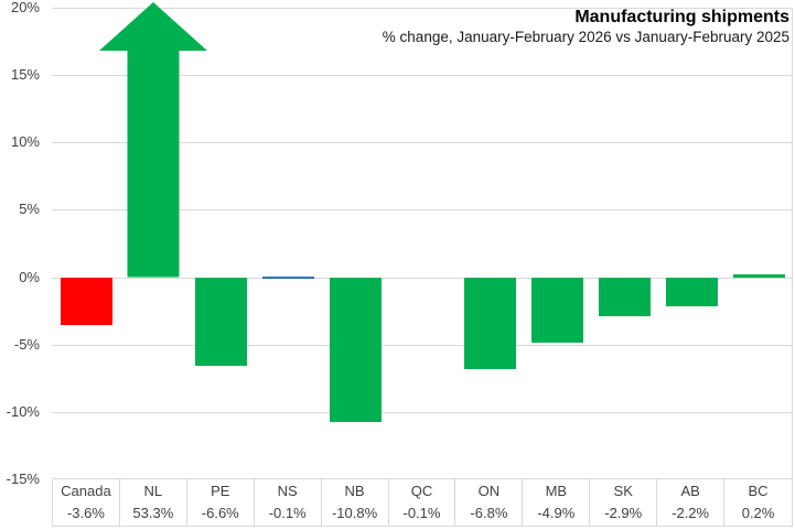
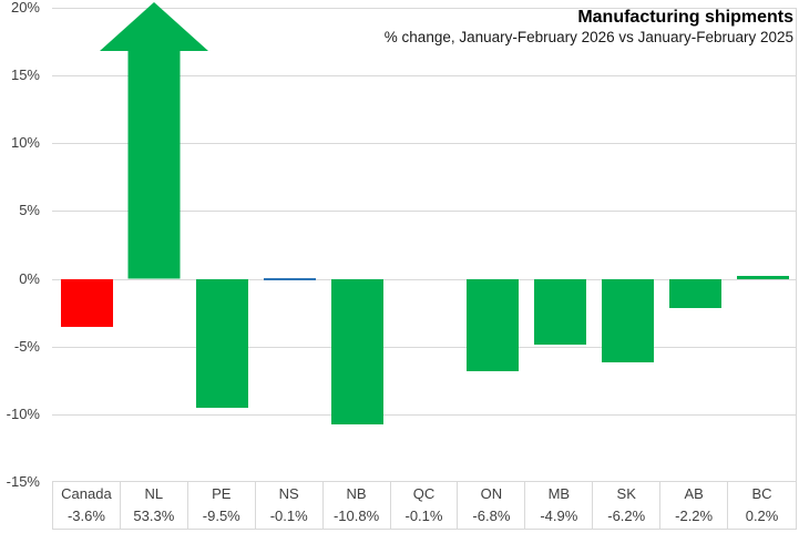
PE: -6.6% -> -9.5%
SK: -2.9% -> -6.2%
